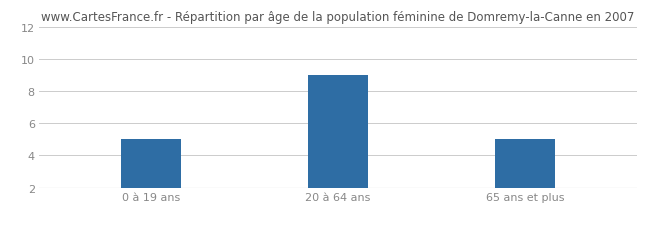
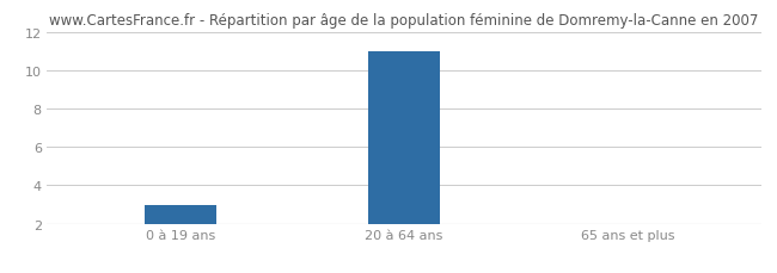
0 à 19 ans: 5 -> 3
20 à 64 ans: 9 -> 11
65 ans et plus: 5 -> 2
